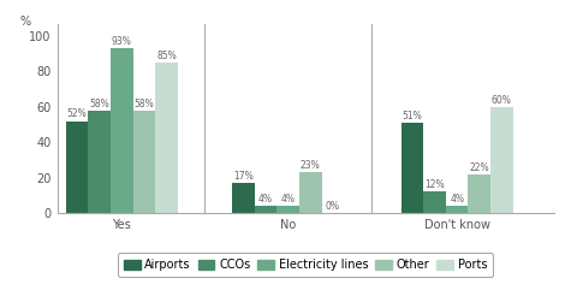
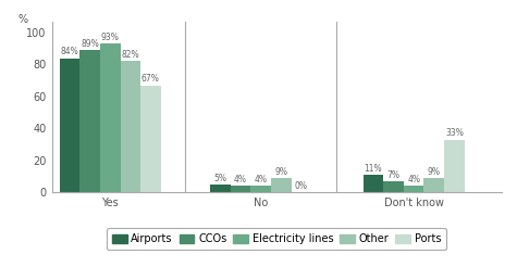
Airports/Yes: 52% -> 84%
CCOs/Yes: 58% -> 89%
Other/Yes: 58% -> 82%
Ports/Yes: 85% -> 67%
Airports/No: 17% -> 5%
Other/No: 23% -> 9%
Airports/Don't know: 51% -> 11%
CCOs/Don't know: 12% -> 7%
Other/Don't know: 22% -> 9%
Ports/Don't know: 60% -> 33%
